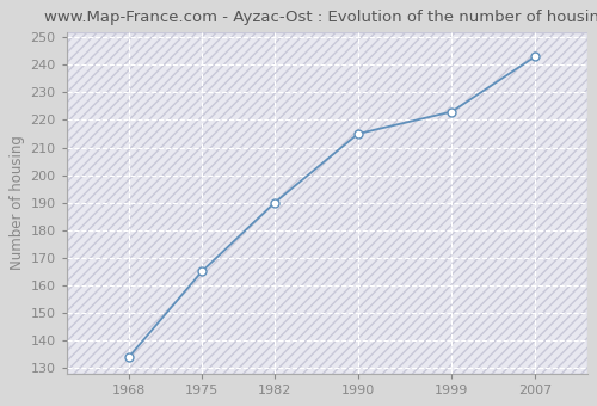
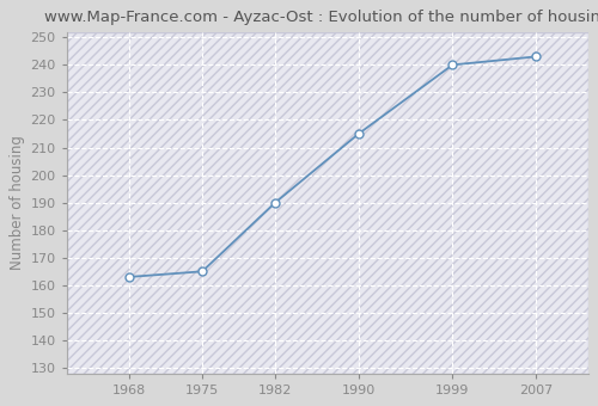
1968: 134 -> 163
1999: 223 -> 240
